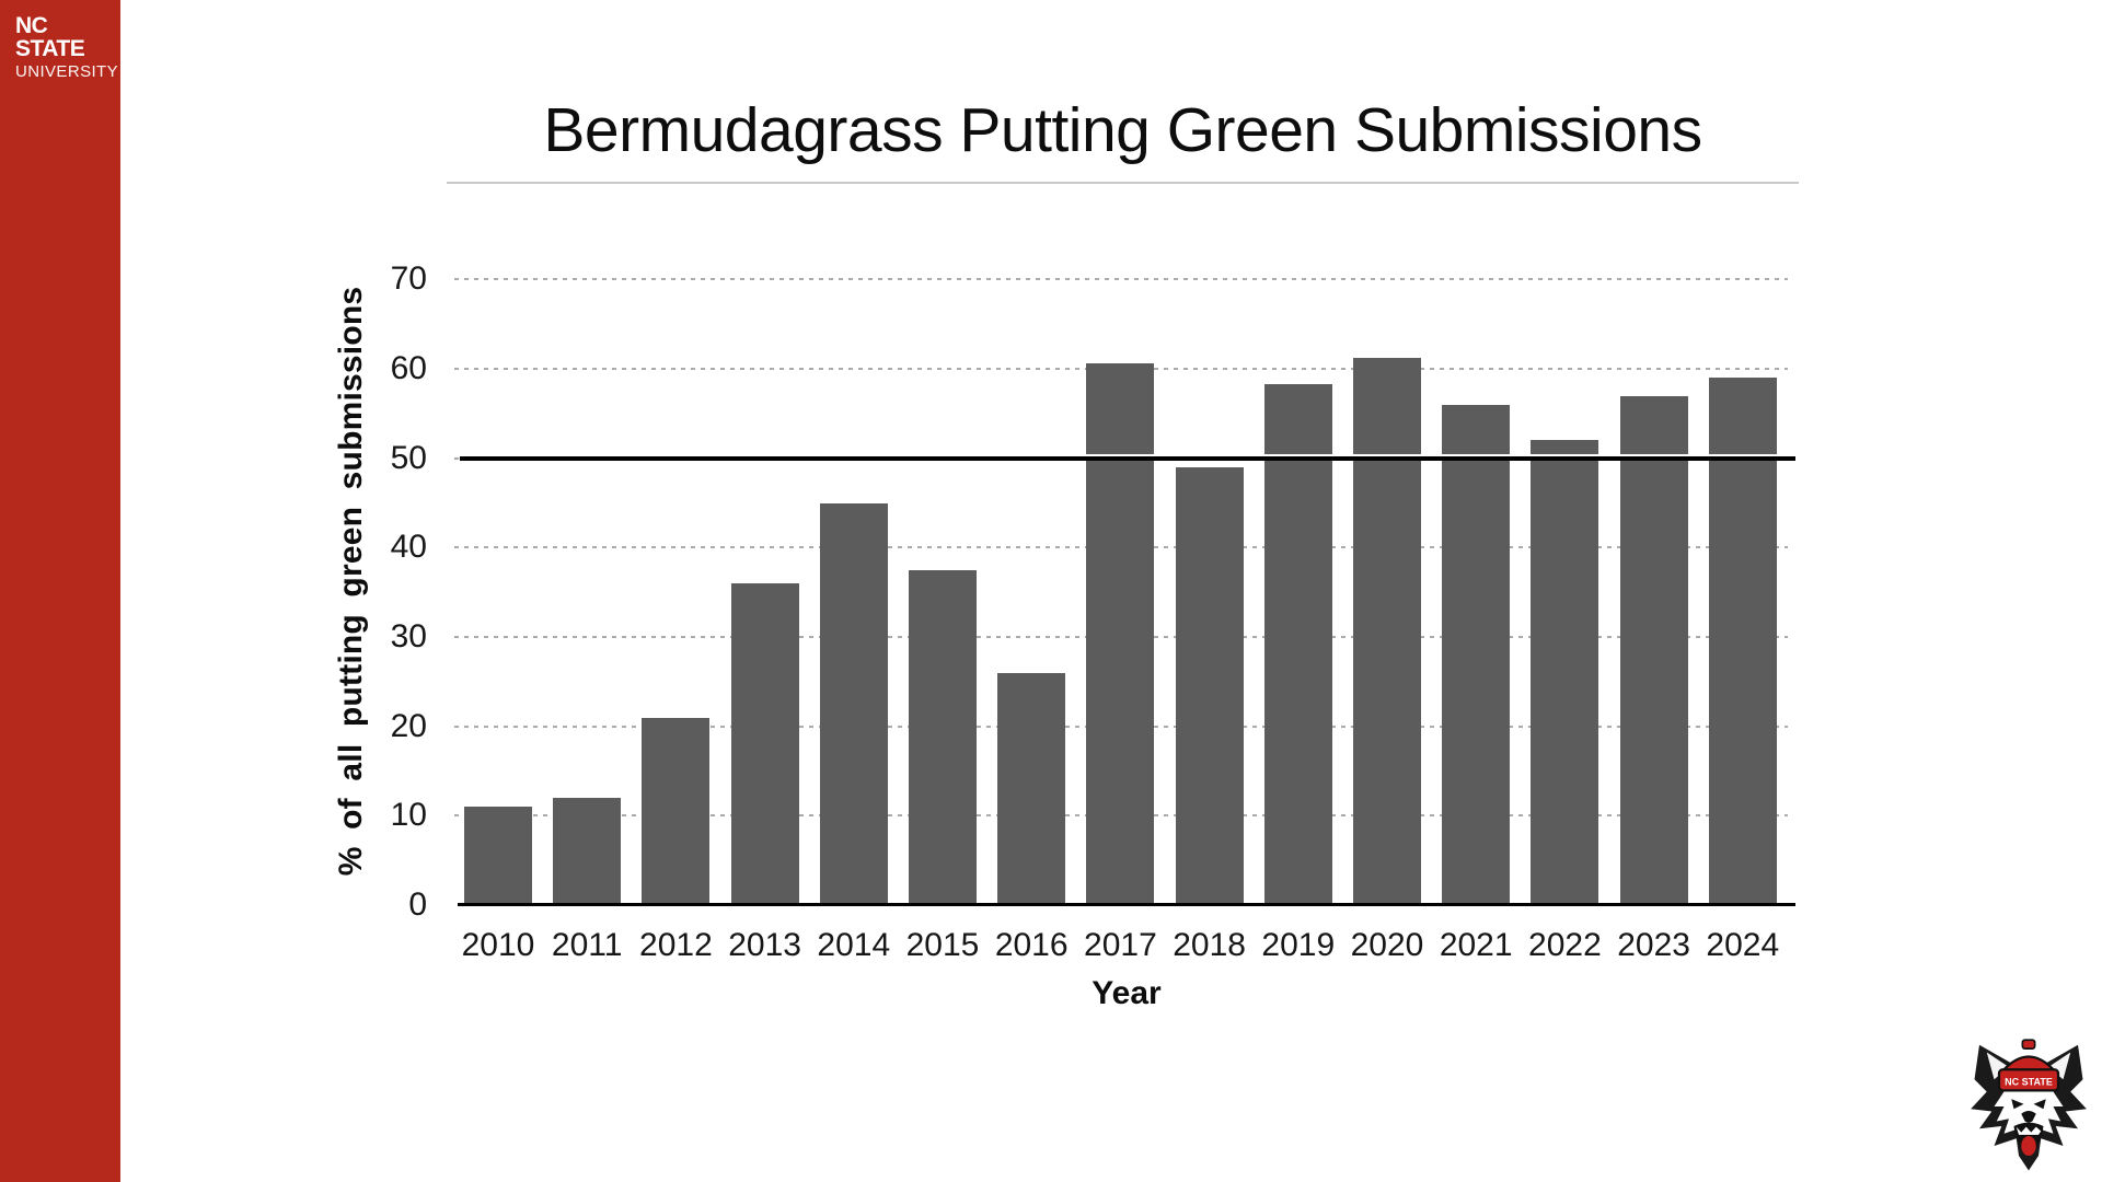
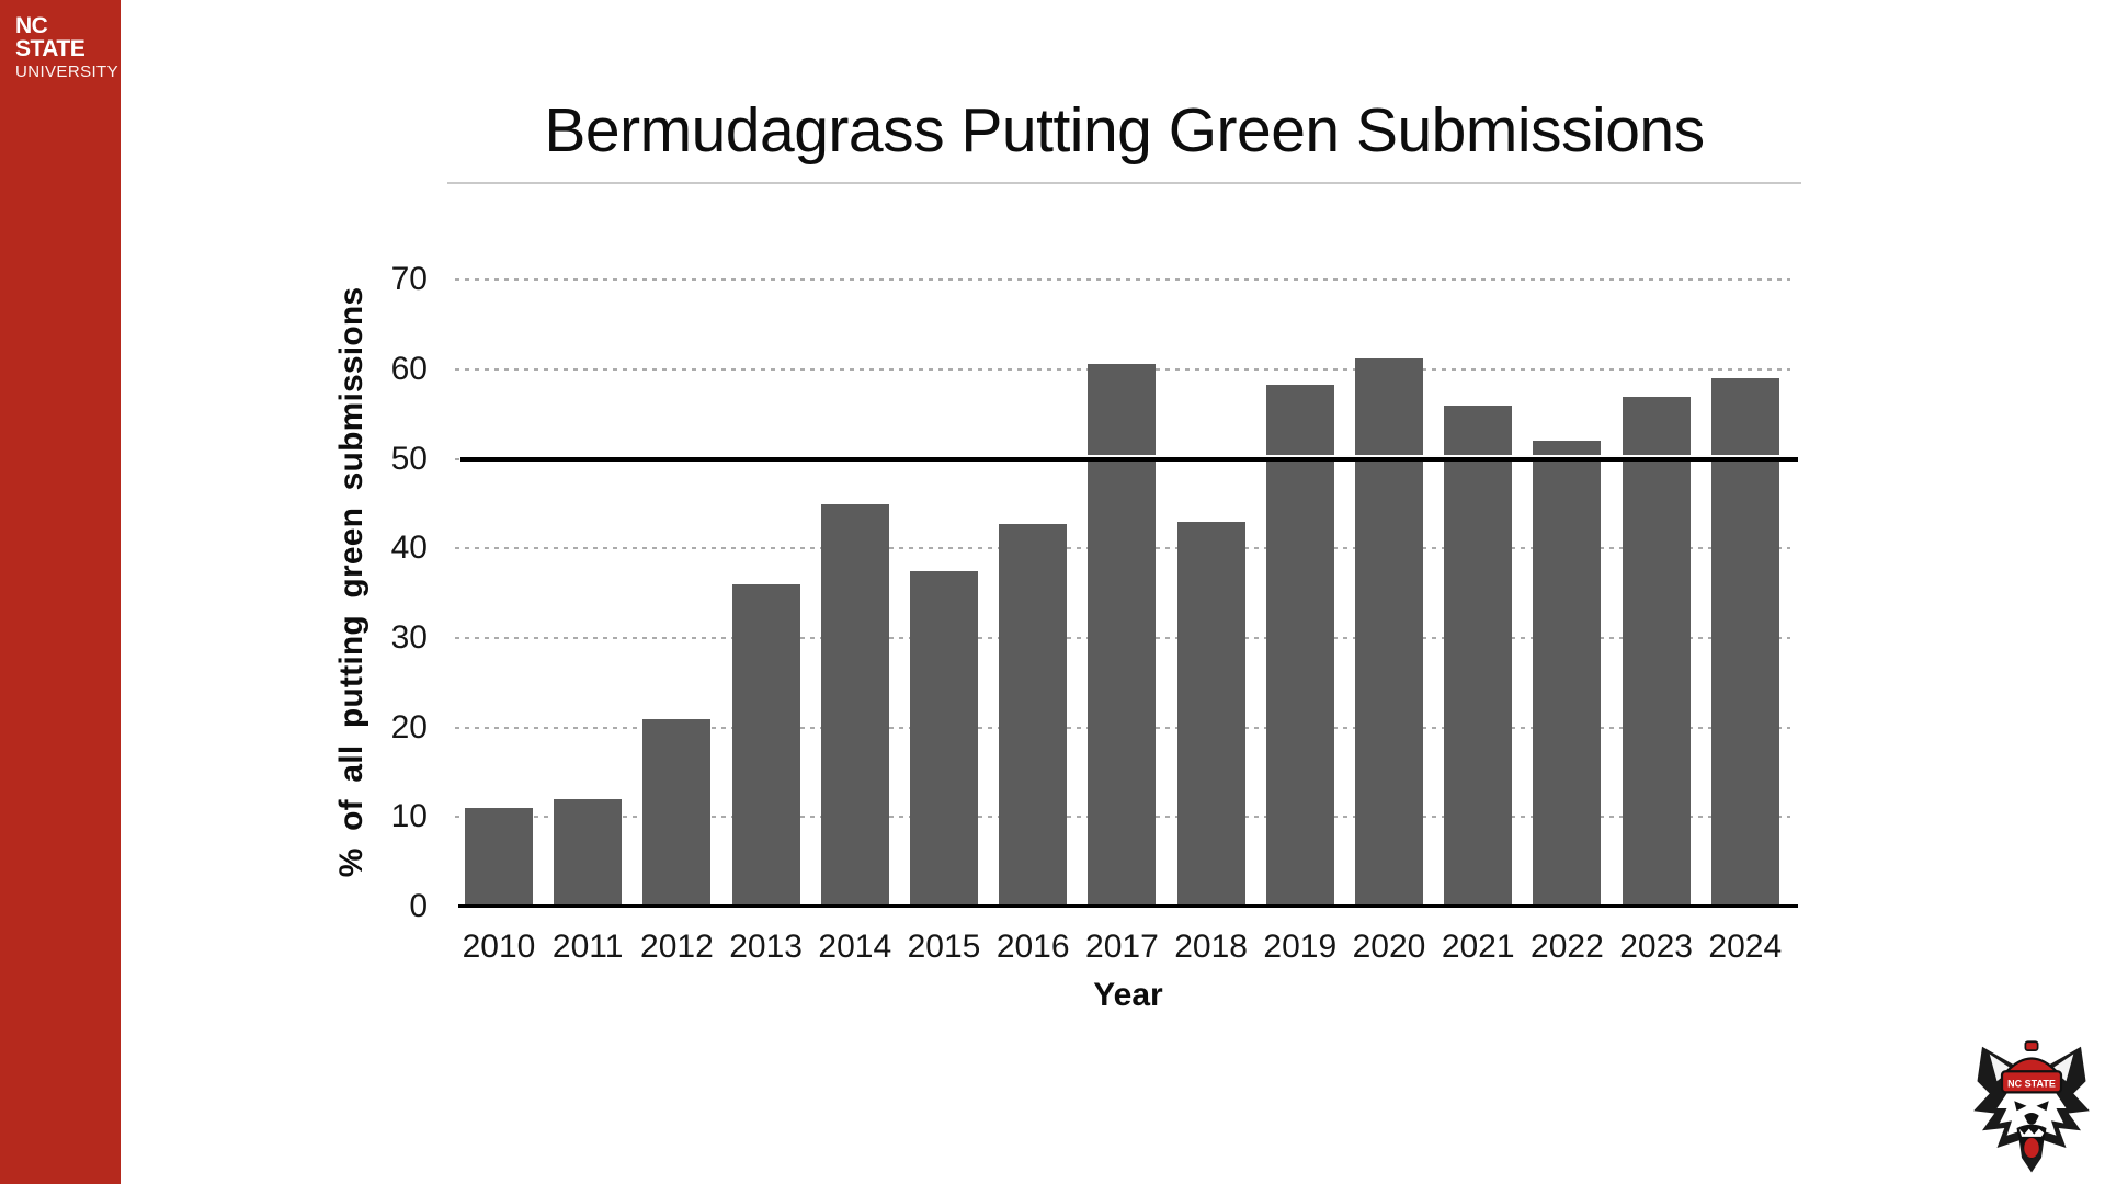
2016: 26 -> 43
2018: 49 -> 43
